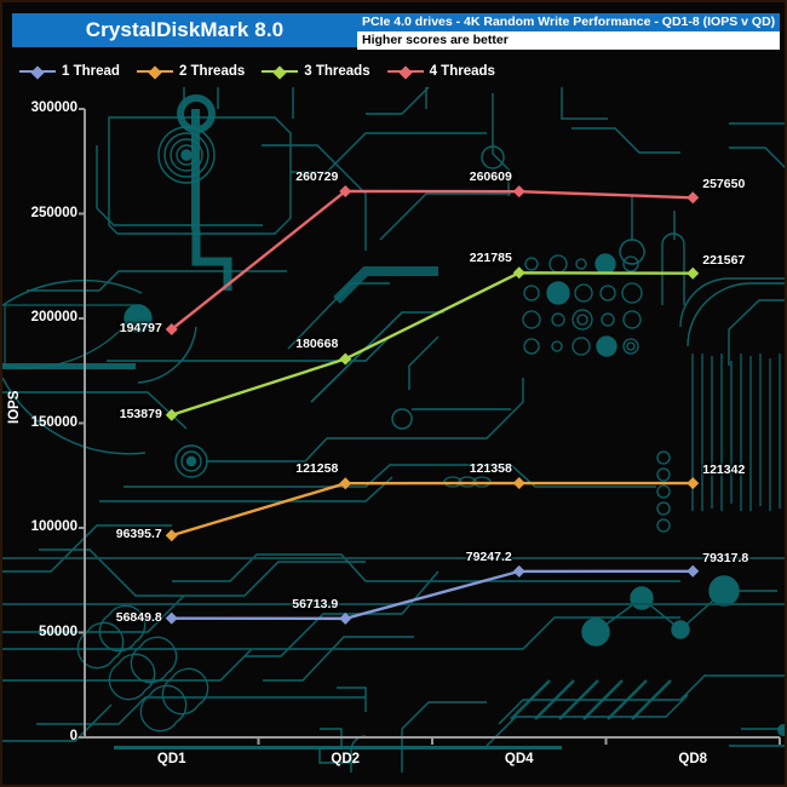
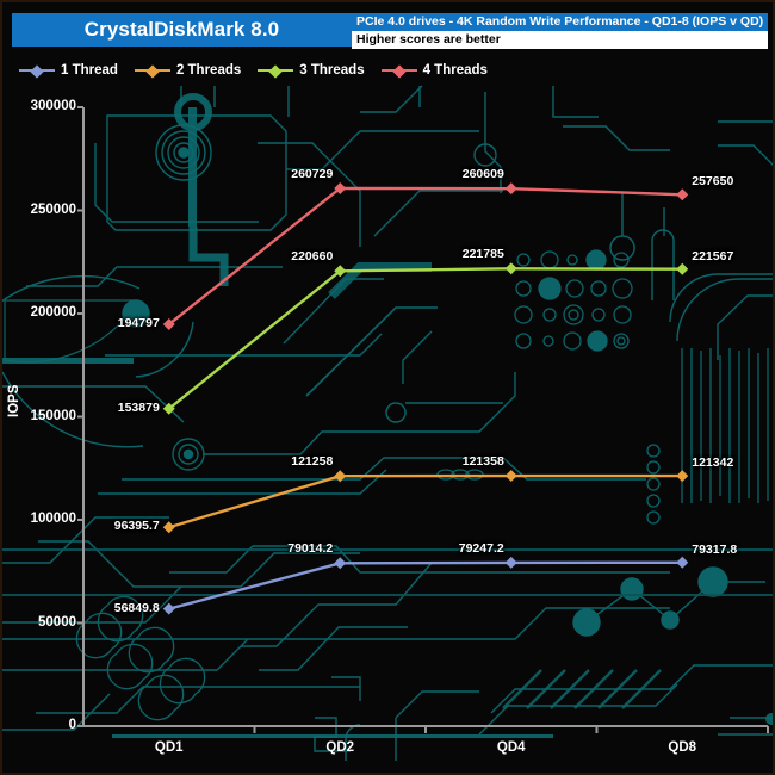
1 Thread/QD2: 56713.9 -> 79014.2
3 Threads/QD2: 180668 -> 220660
